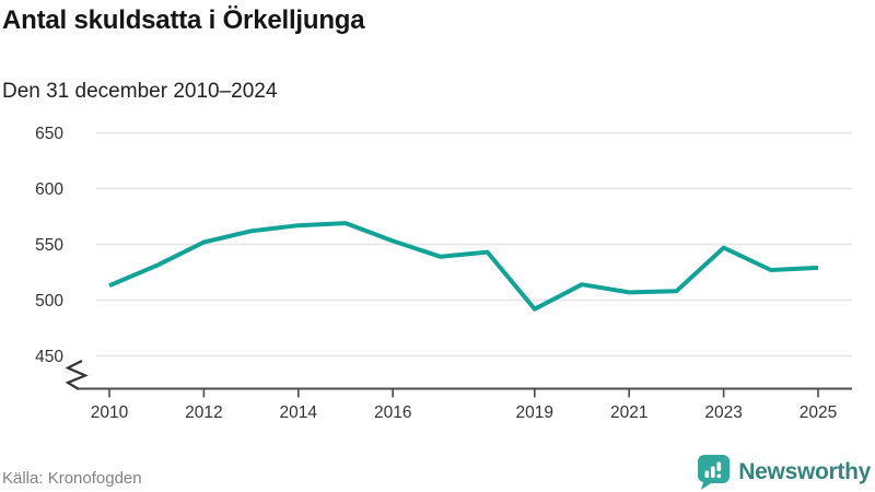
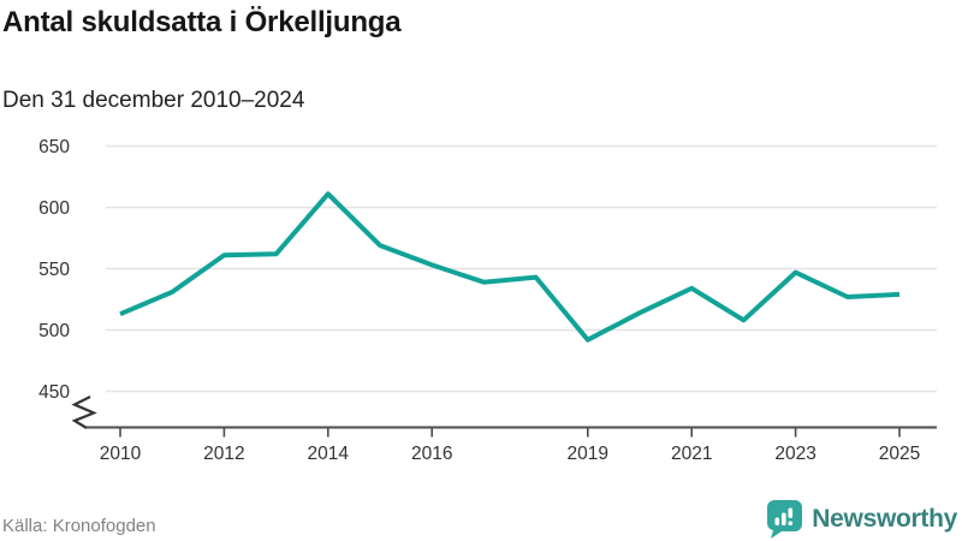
2012: 552 -> 561
2014: 567 -> 611
2021: 507 -> 534
